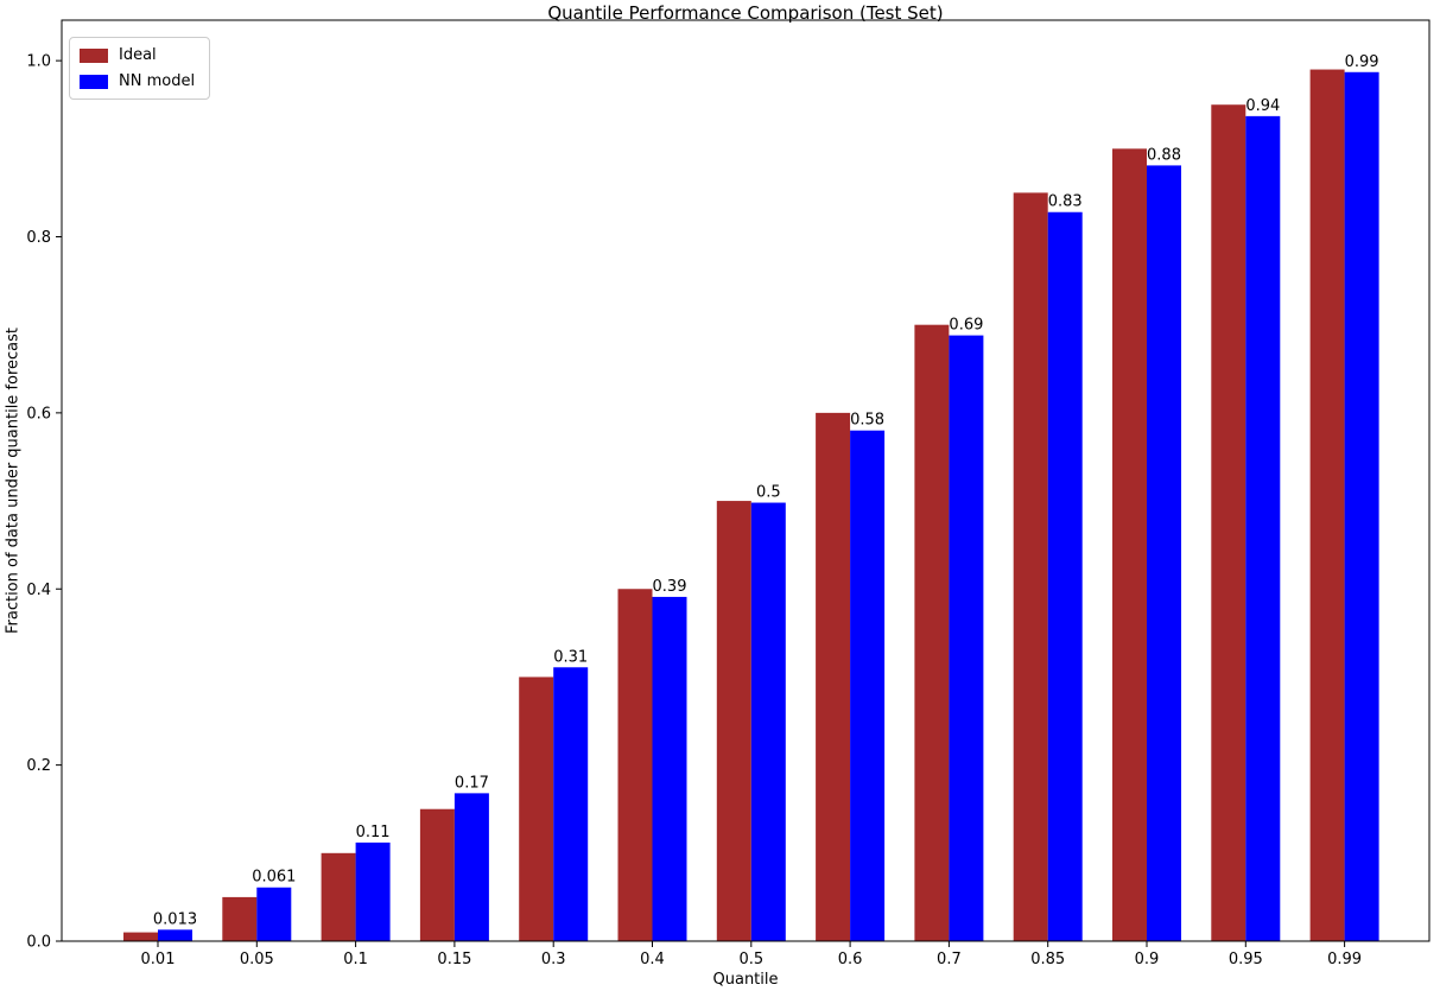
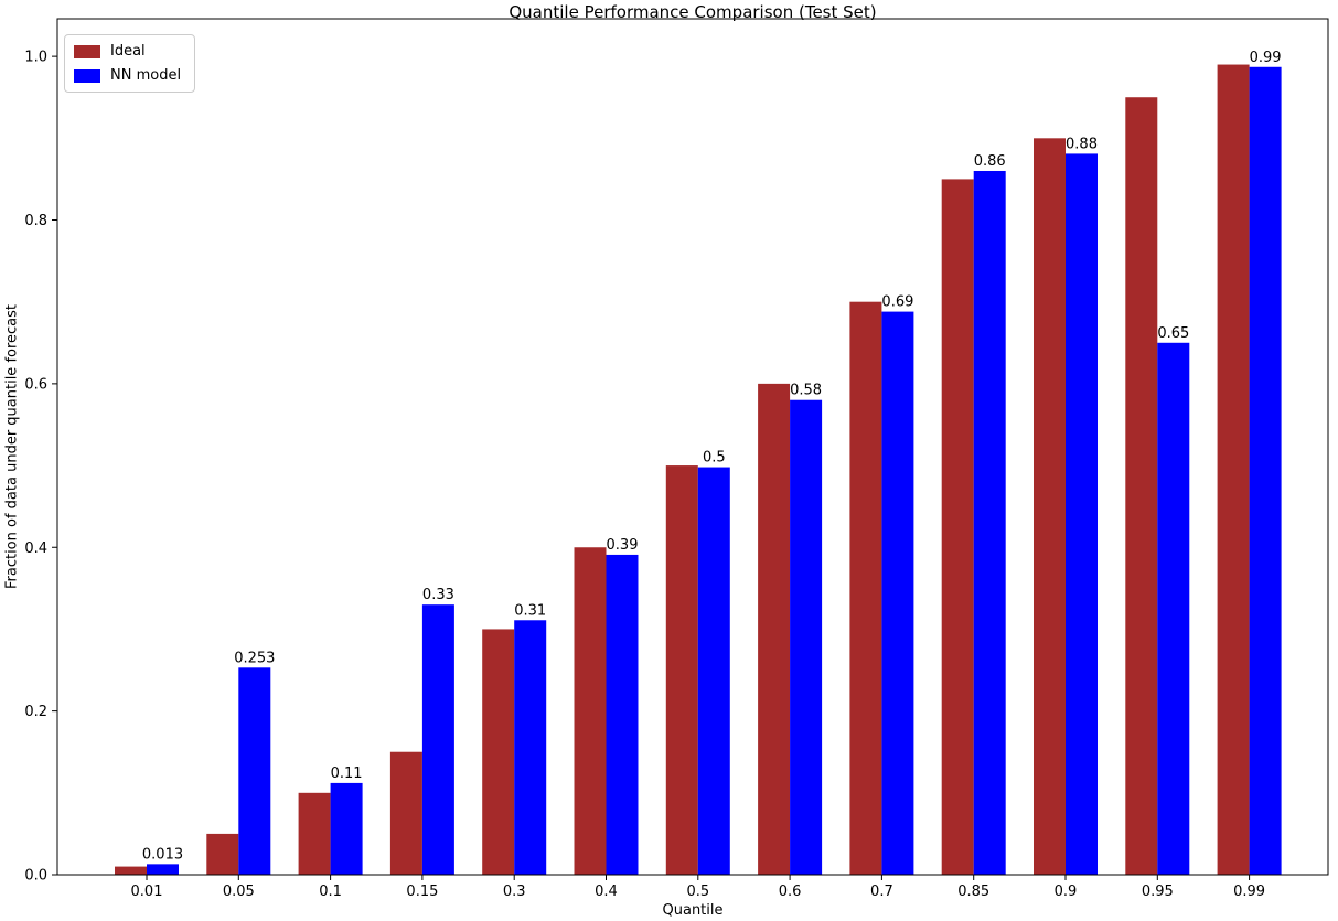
NN model/0.05: 0.061 -> 0.253
NN model/0.15: 0.17 -> 0.33
NN model/0.85: 0.83 -> 0.86
NN model/0.95: 0.94 -> 0.65
